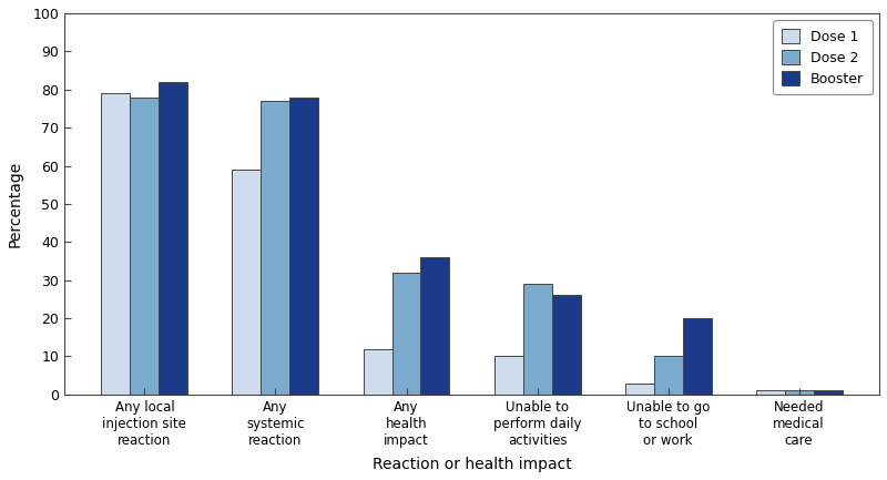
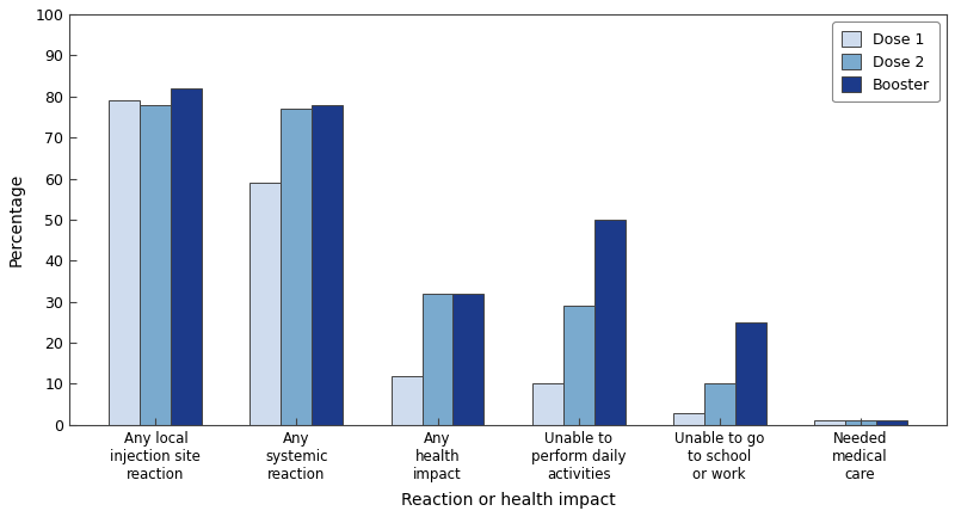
Booster/Any health impact: 36 -> 32
Booster/Unable to perform daily activities: 26 -> 50
Booster/Unable to go to school or work: 20 -> 25
